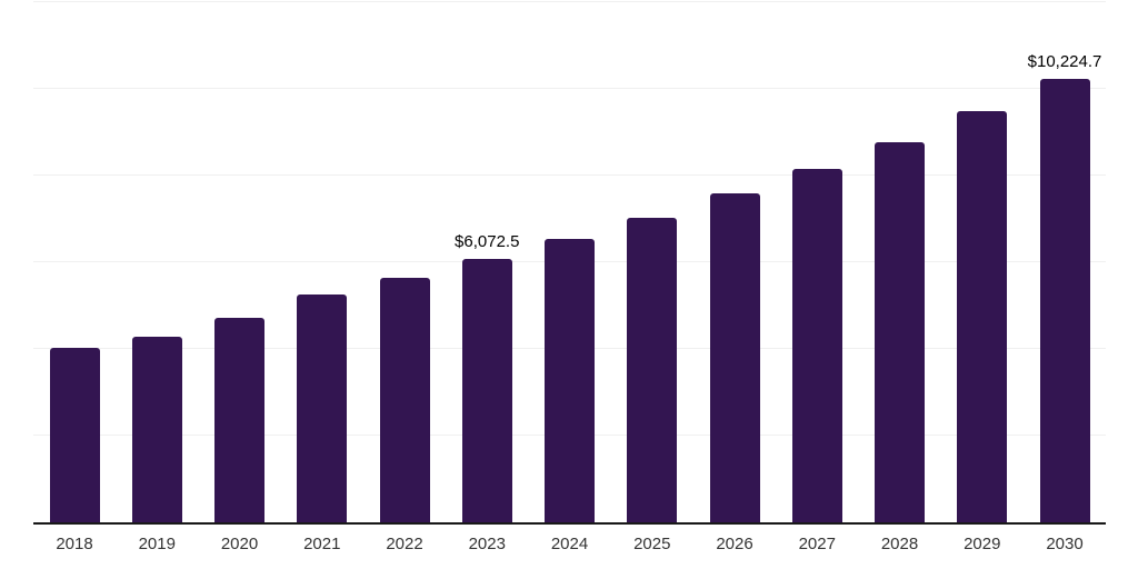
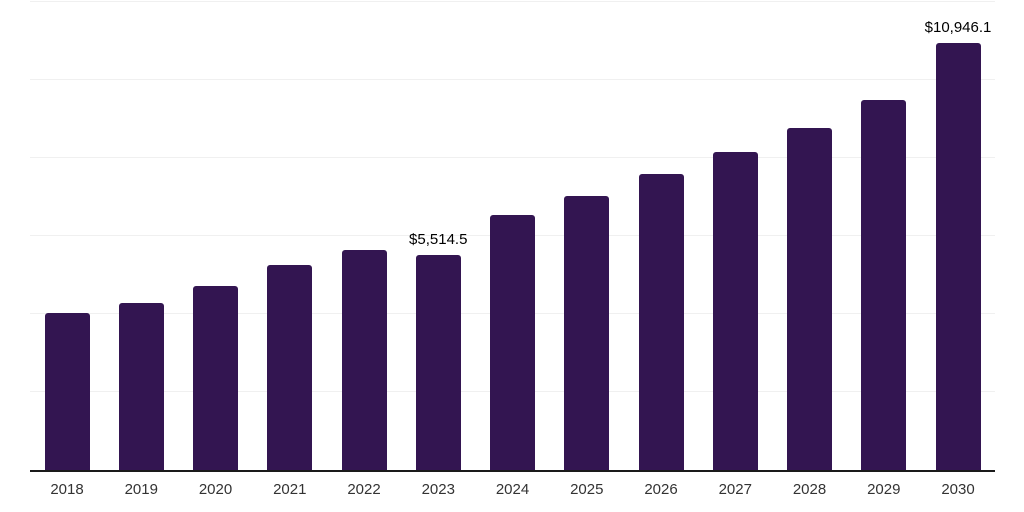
2023: $6,072.5 -> $5,514.5
2030: $10,224.7 -> $10,946.1
